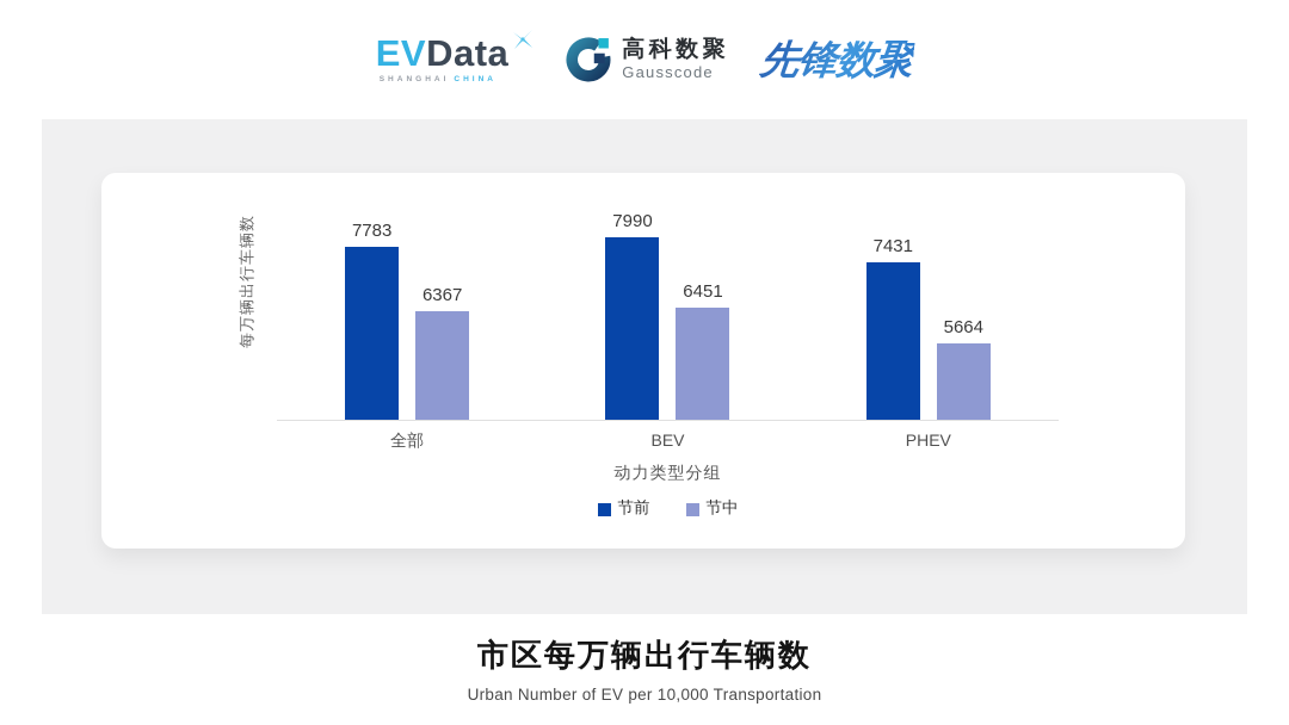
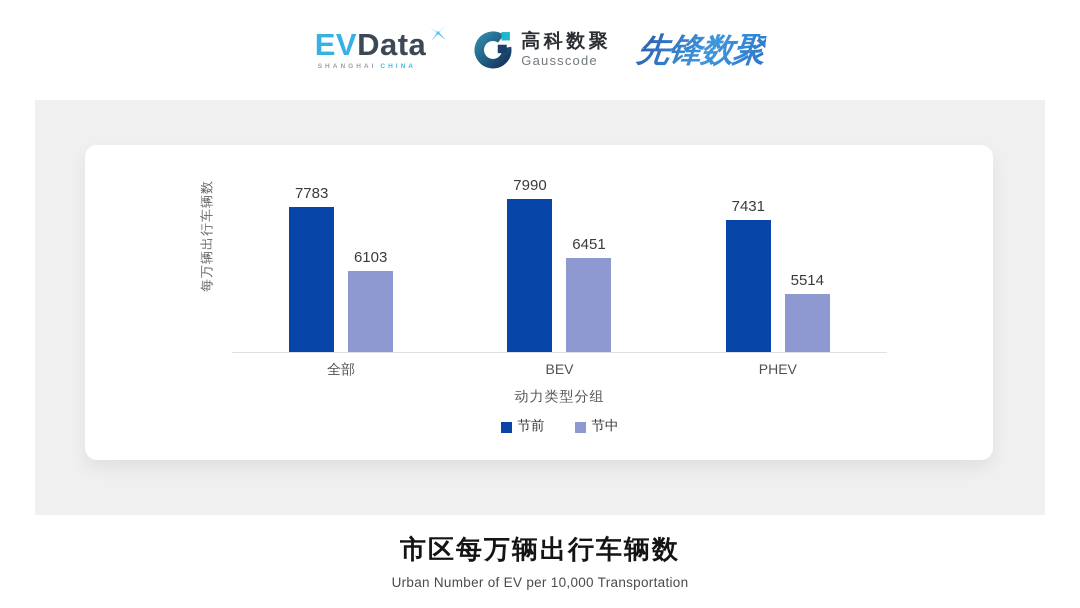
节中/全部: 6367 -> 6103
节中/PHEV: 5664 -> 5514
